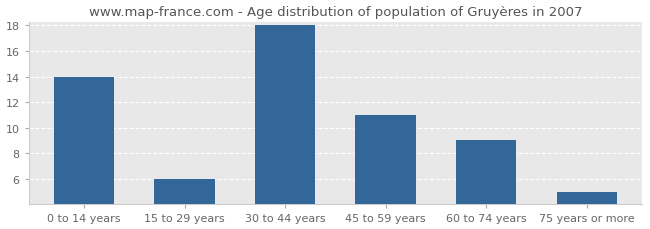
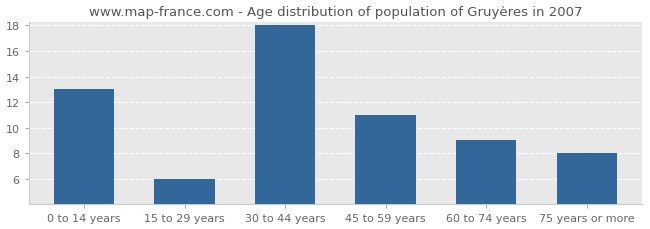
0 to 14 years: 14 -> 13
75 years or more: 5 -> 8
